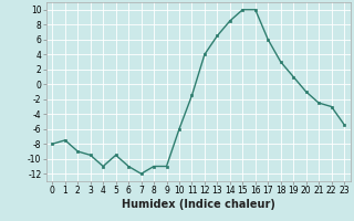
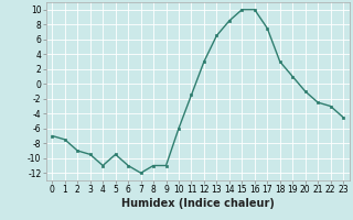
0: -8.0 -> -7.0
12: 4.0 -> 3.0
17: 6.0 -> 7.5
23: -5.4 -> -4.5
